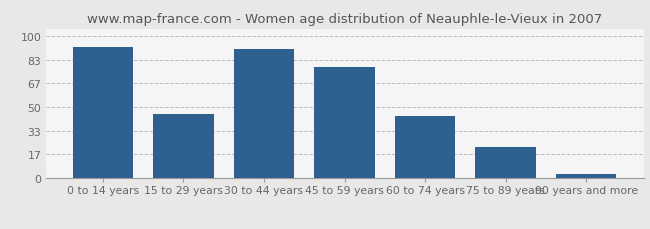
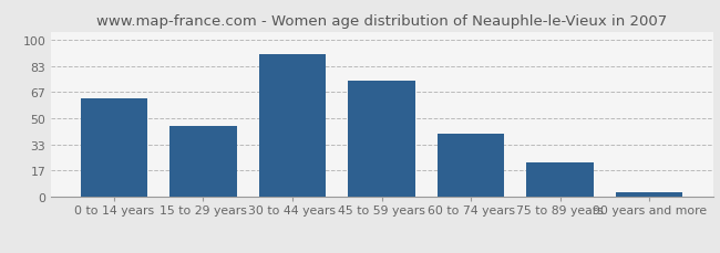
0 to 14 years: 92 -> 63
45 to 59 years: 78 -> 74
60 to 74 years: 44 -> 40
